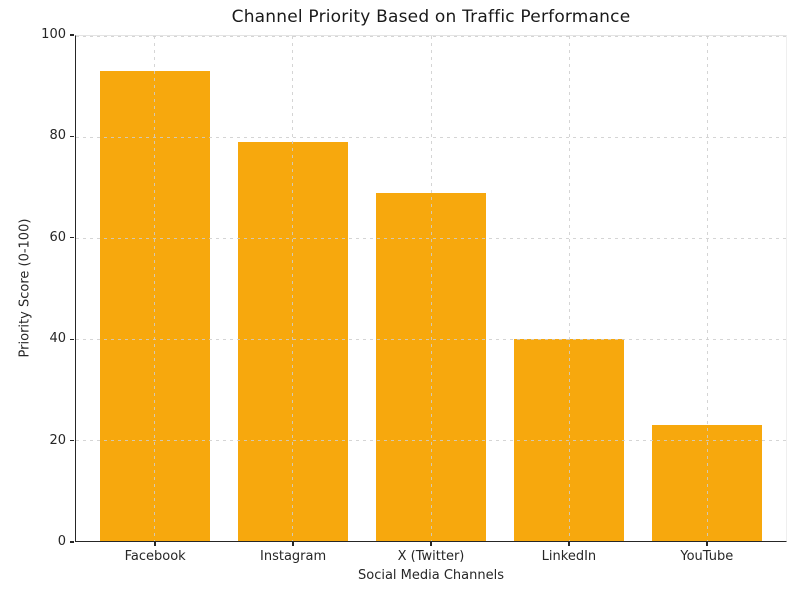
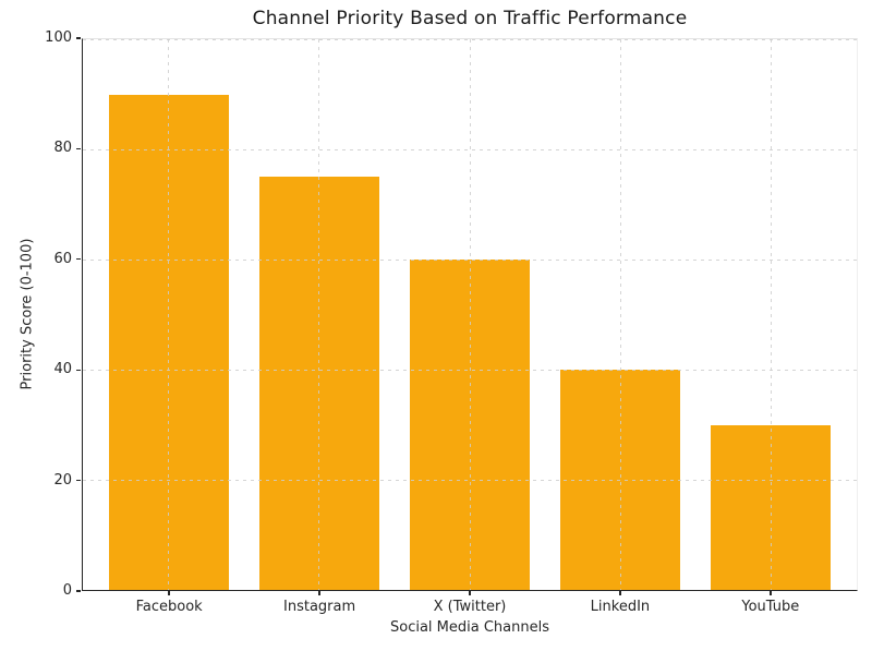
Facebook: 93 -> 90
Instagram: 79 -> 75
X (Twitter): 69 -> 60
YouTube: 23 -> 30
